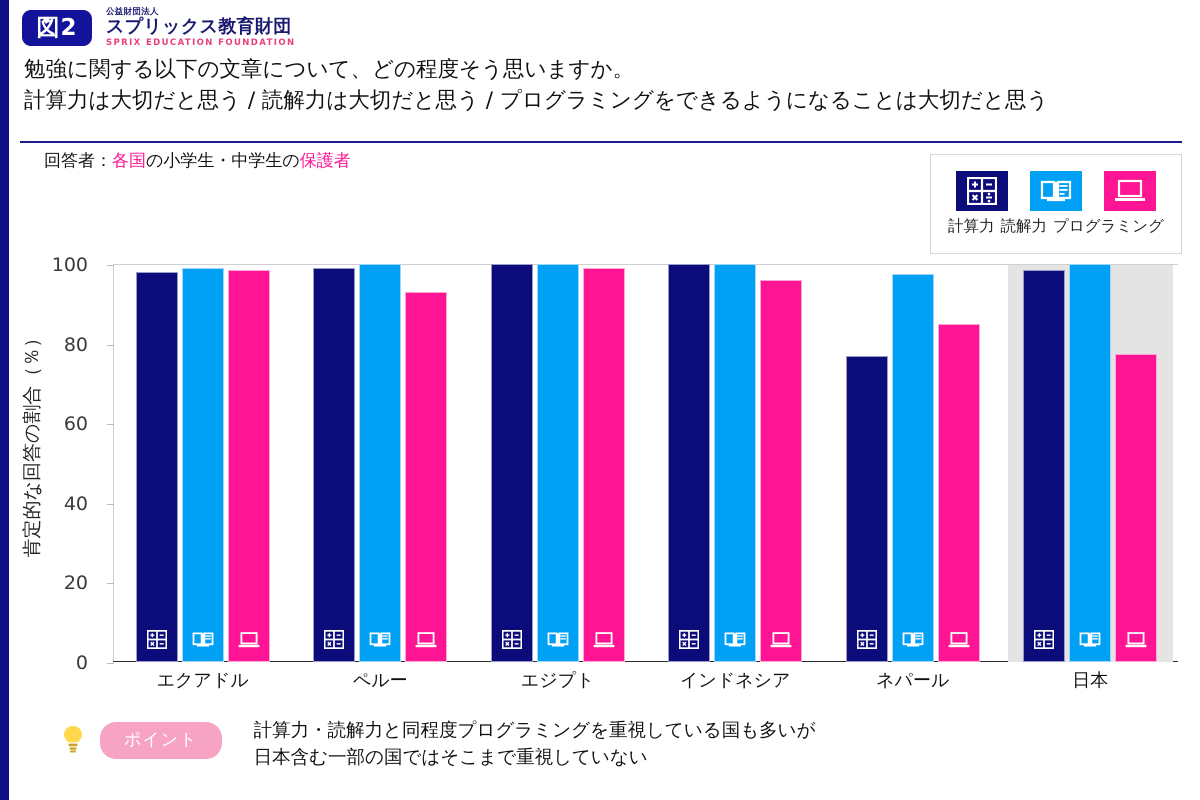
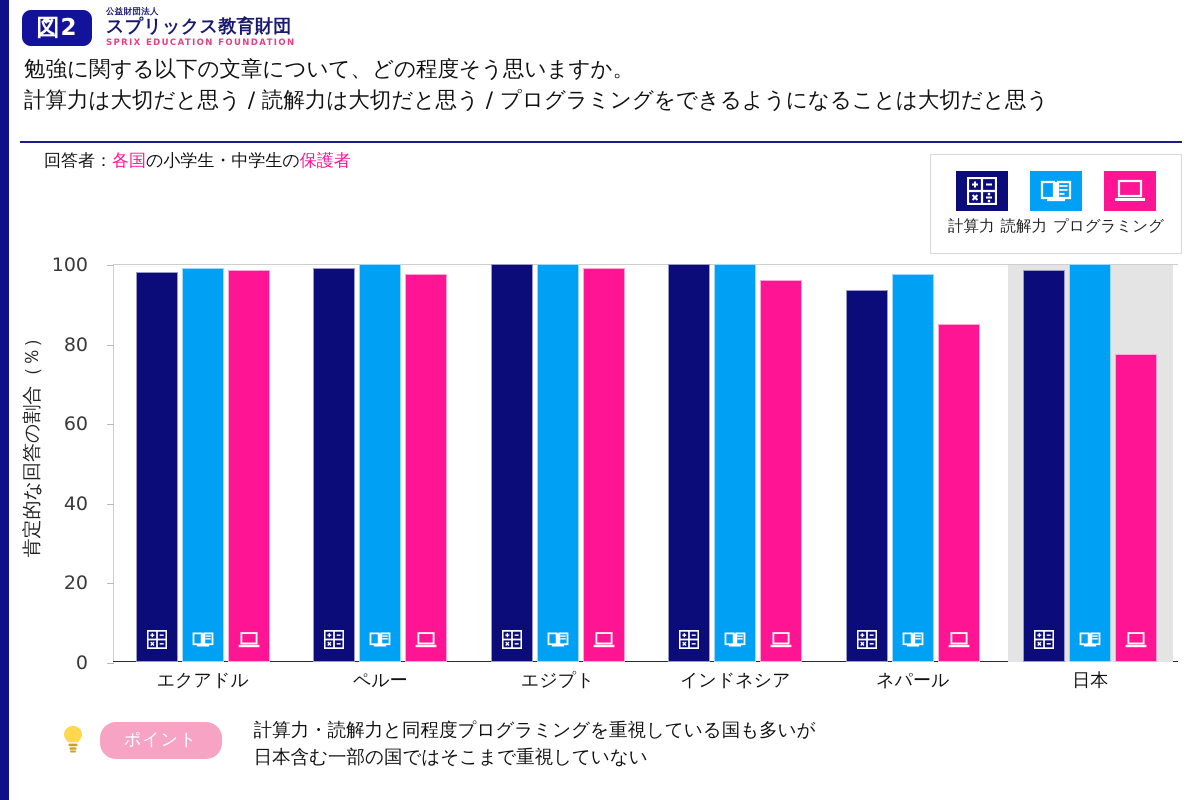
プログラミング/ペルー: 93 -> 98
計算力/ネパール: 77 -> 94
